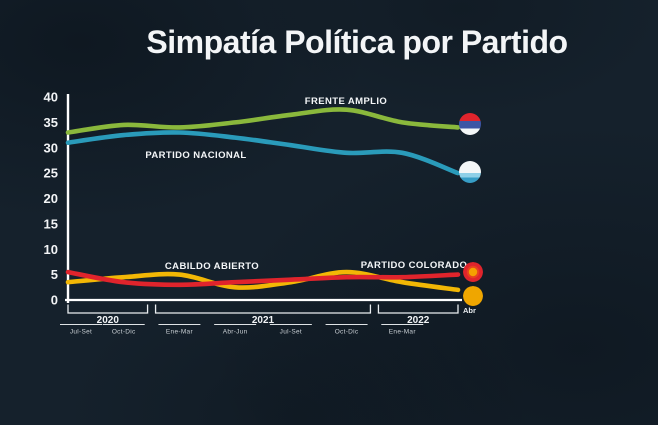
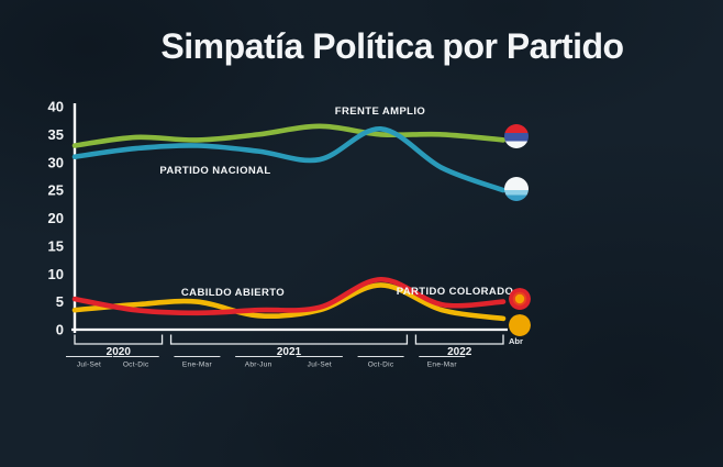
FRENTE AMPLIO/Oct-Dic 2021: 38 -> 35
PARTIDO NACIONAL/Oct-Dic 2021: 29 -> 36
CABILDO ABIERTO/Oct-Dic 2021: 6 -> 8
PARTIDO COLORADO/Oct-Dic 2021: 4 -> 9
